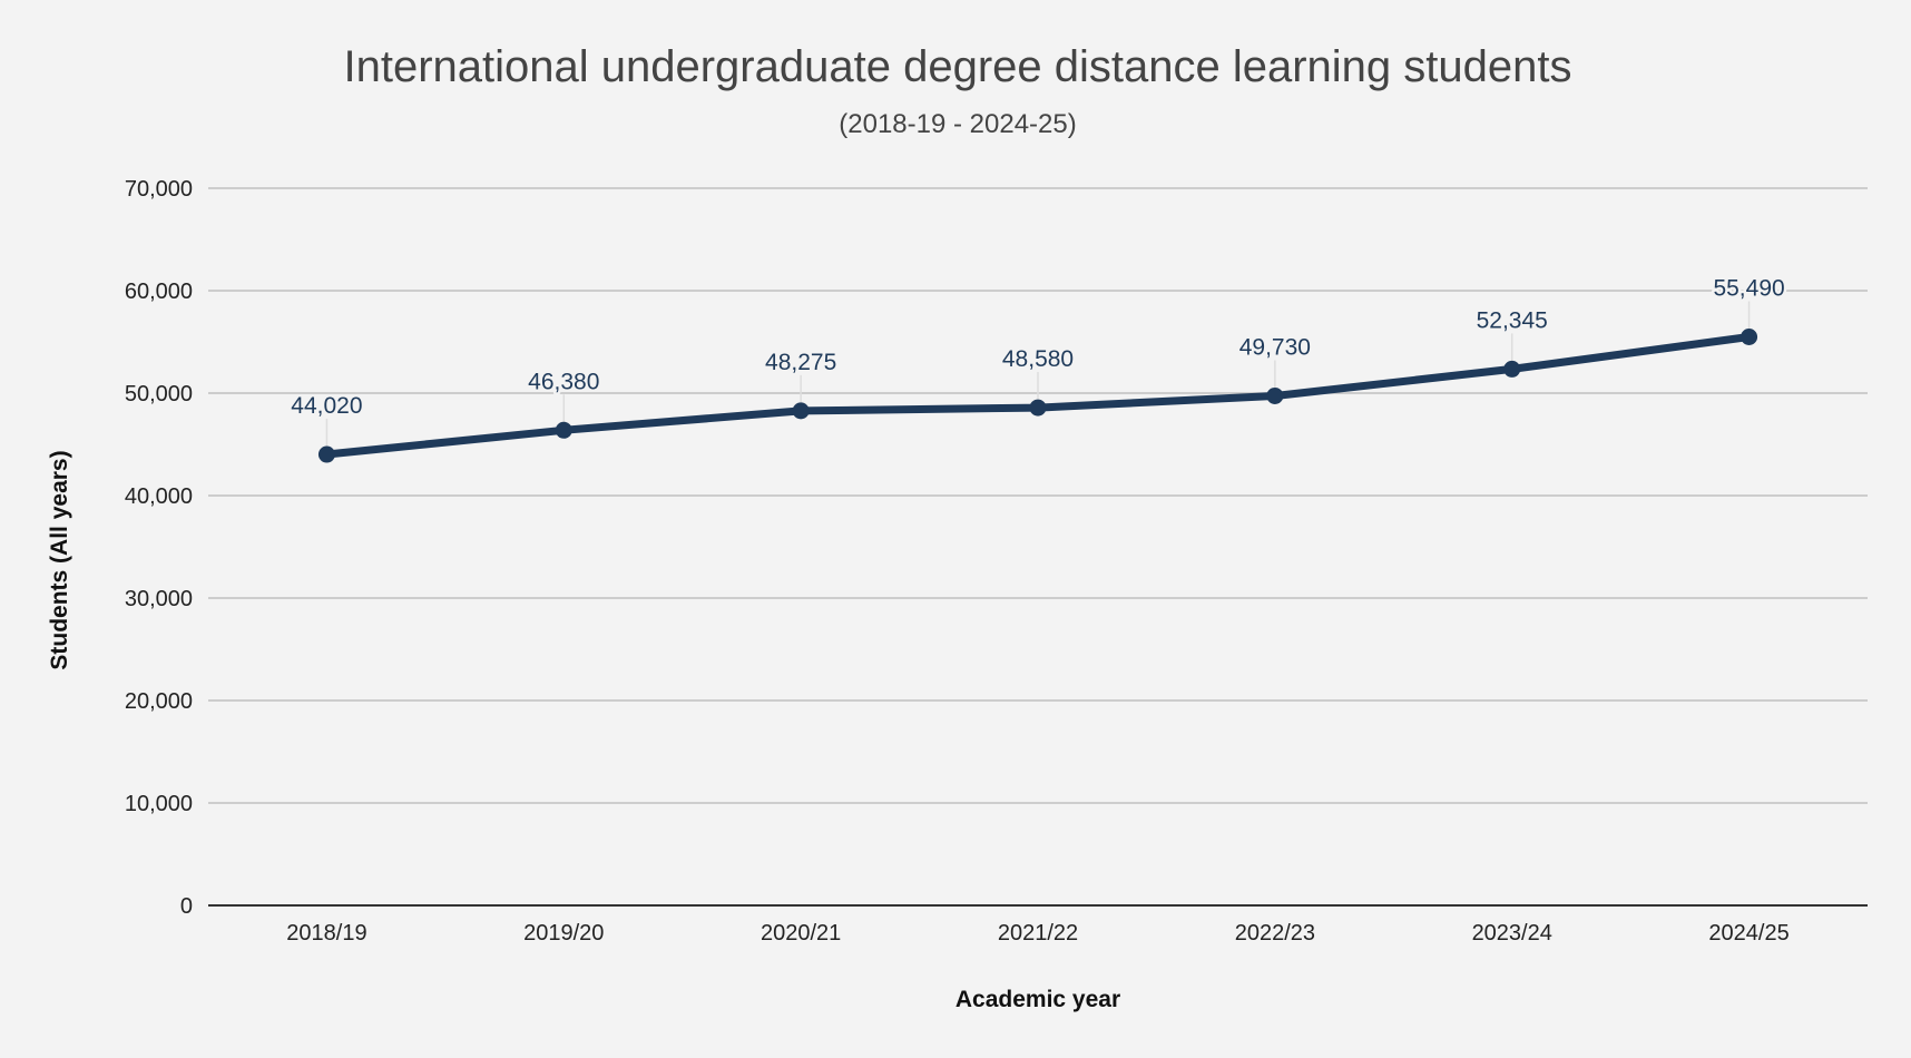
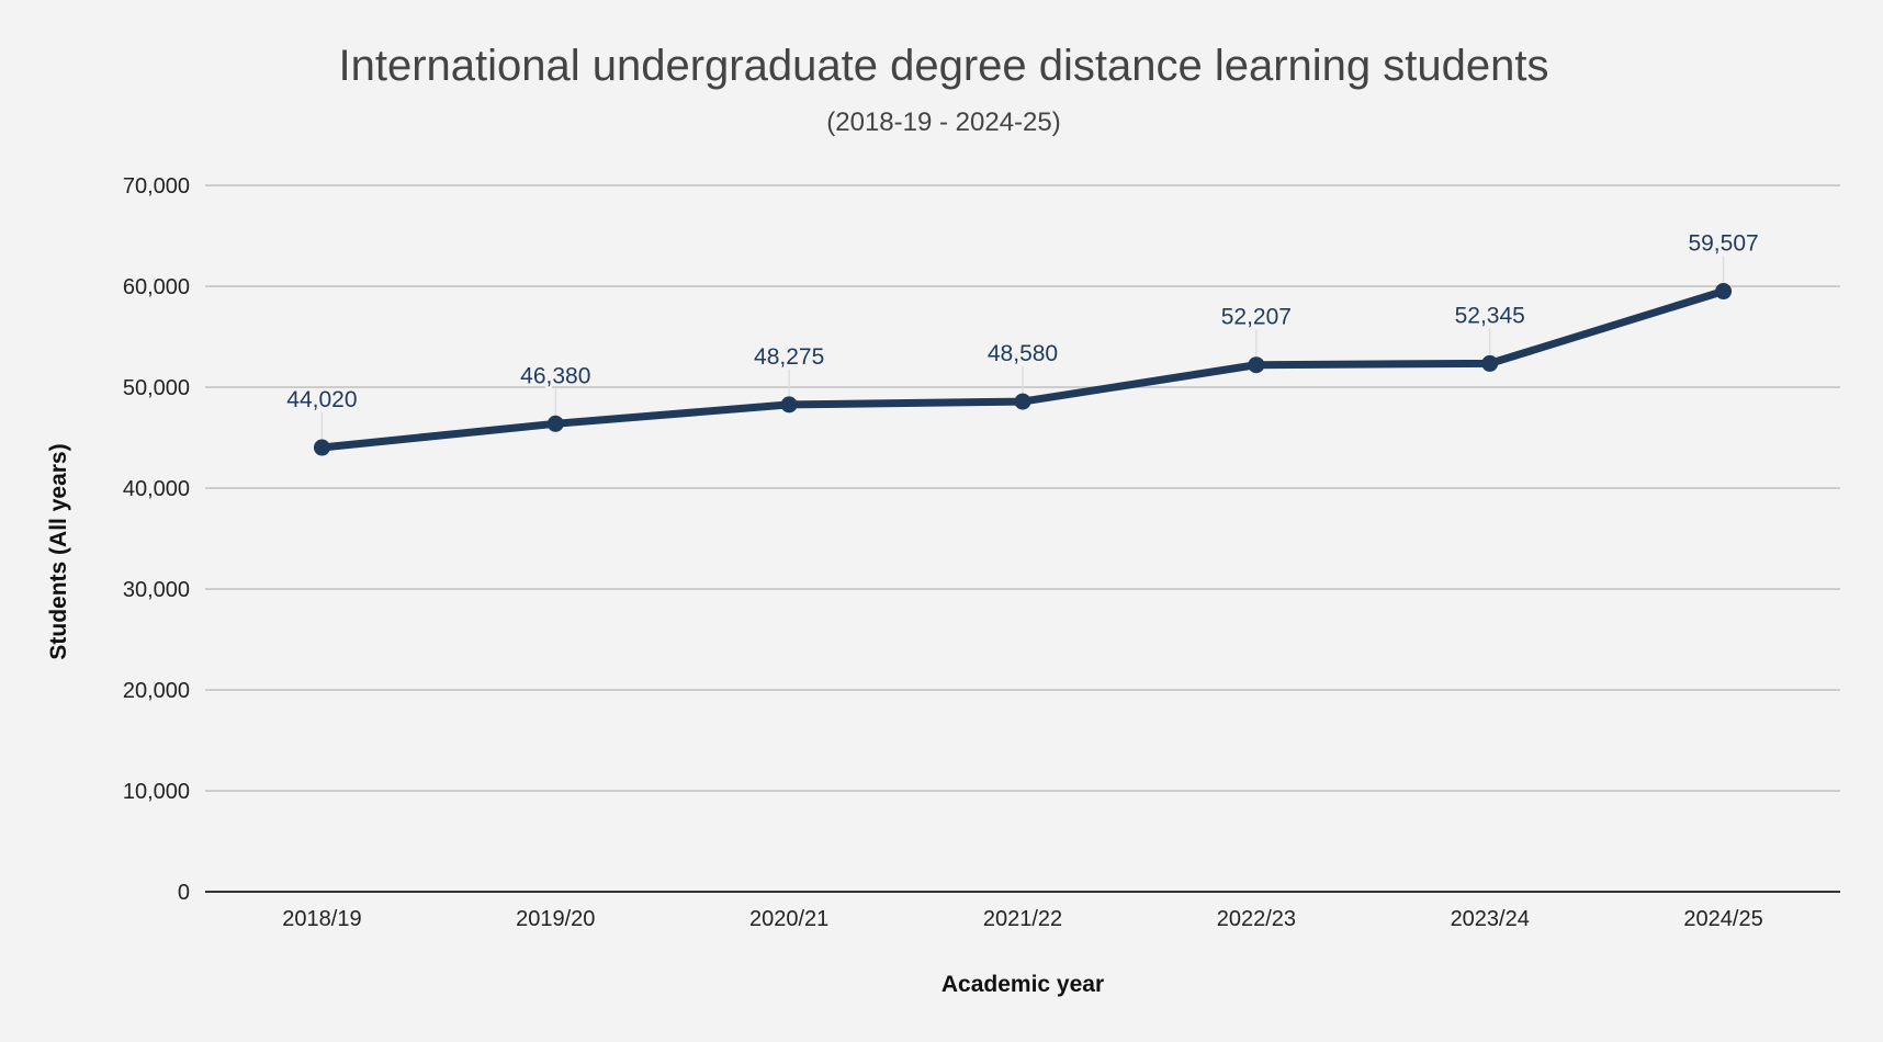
2022/23: 49,730 -> 52,207
2024/25: 55,490 -> 59,507
